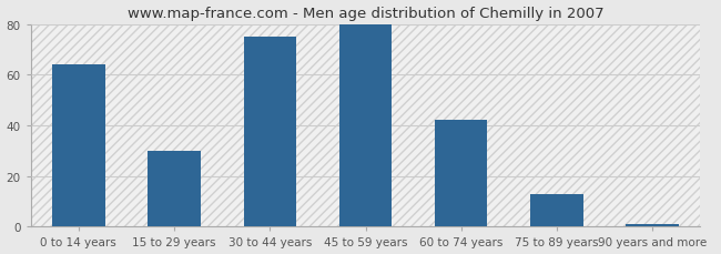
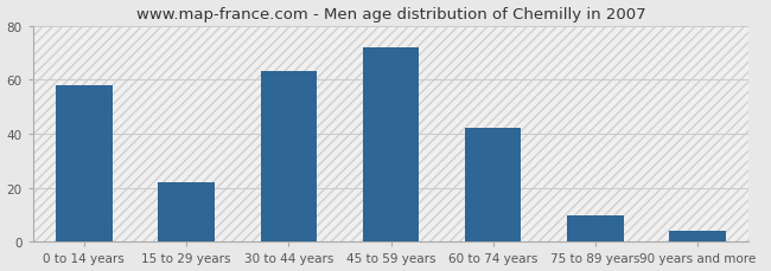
0 to 14 years: 64 -> 58
15 to 29 years: 30 -> 22
30 to 44 years: 75 -> 63
45 to 59 years: 80 -> 72
75 to 89 years: 13 -> 10
90 years and more: 1 -> 4
